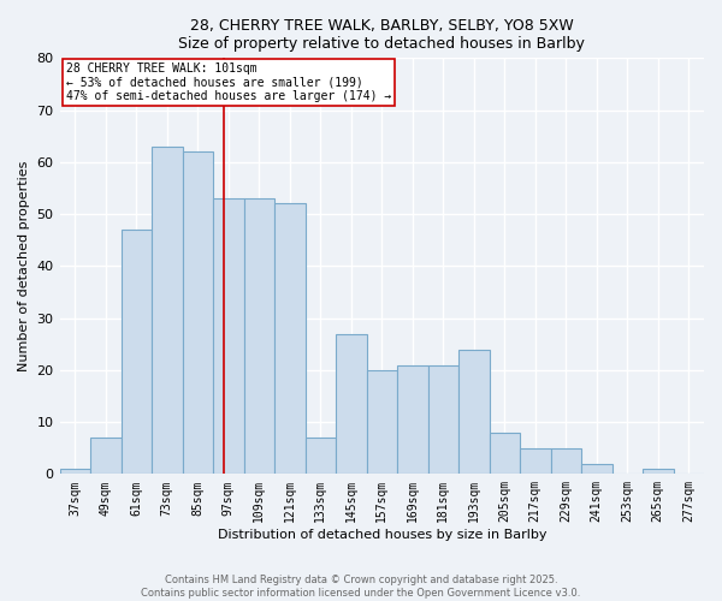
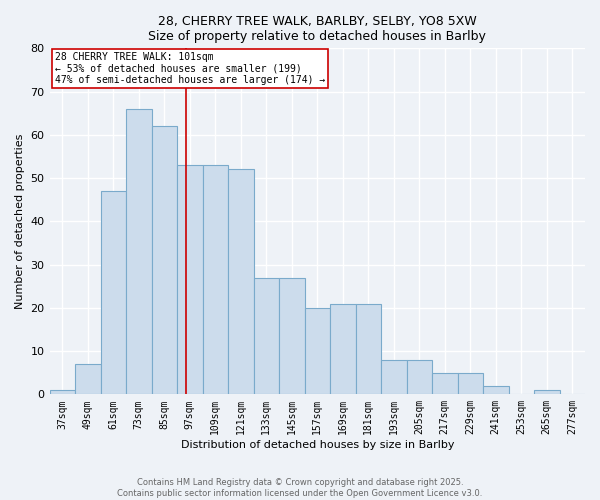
73sqm: 63 -> 66
133sqm: 7 -> 27
193sqm: 24 -> 8
